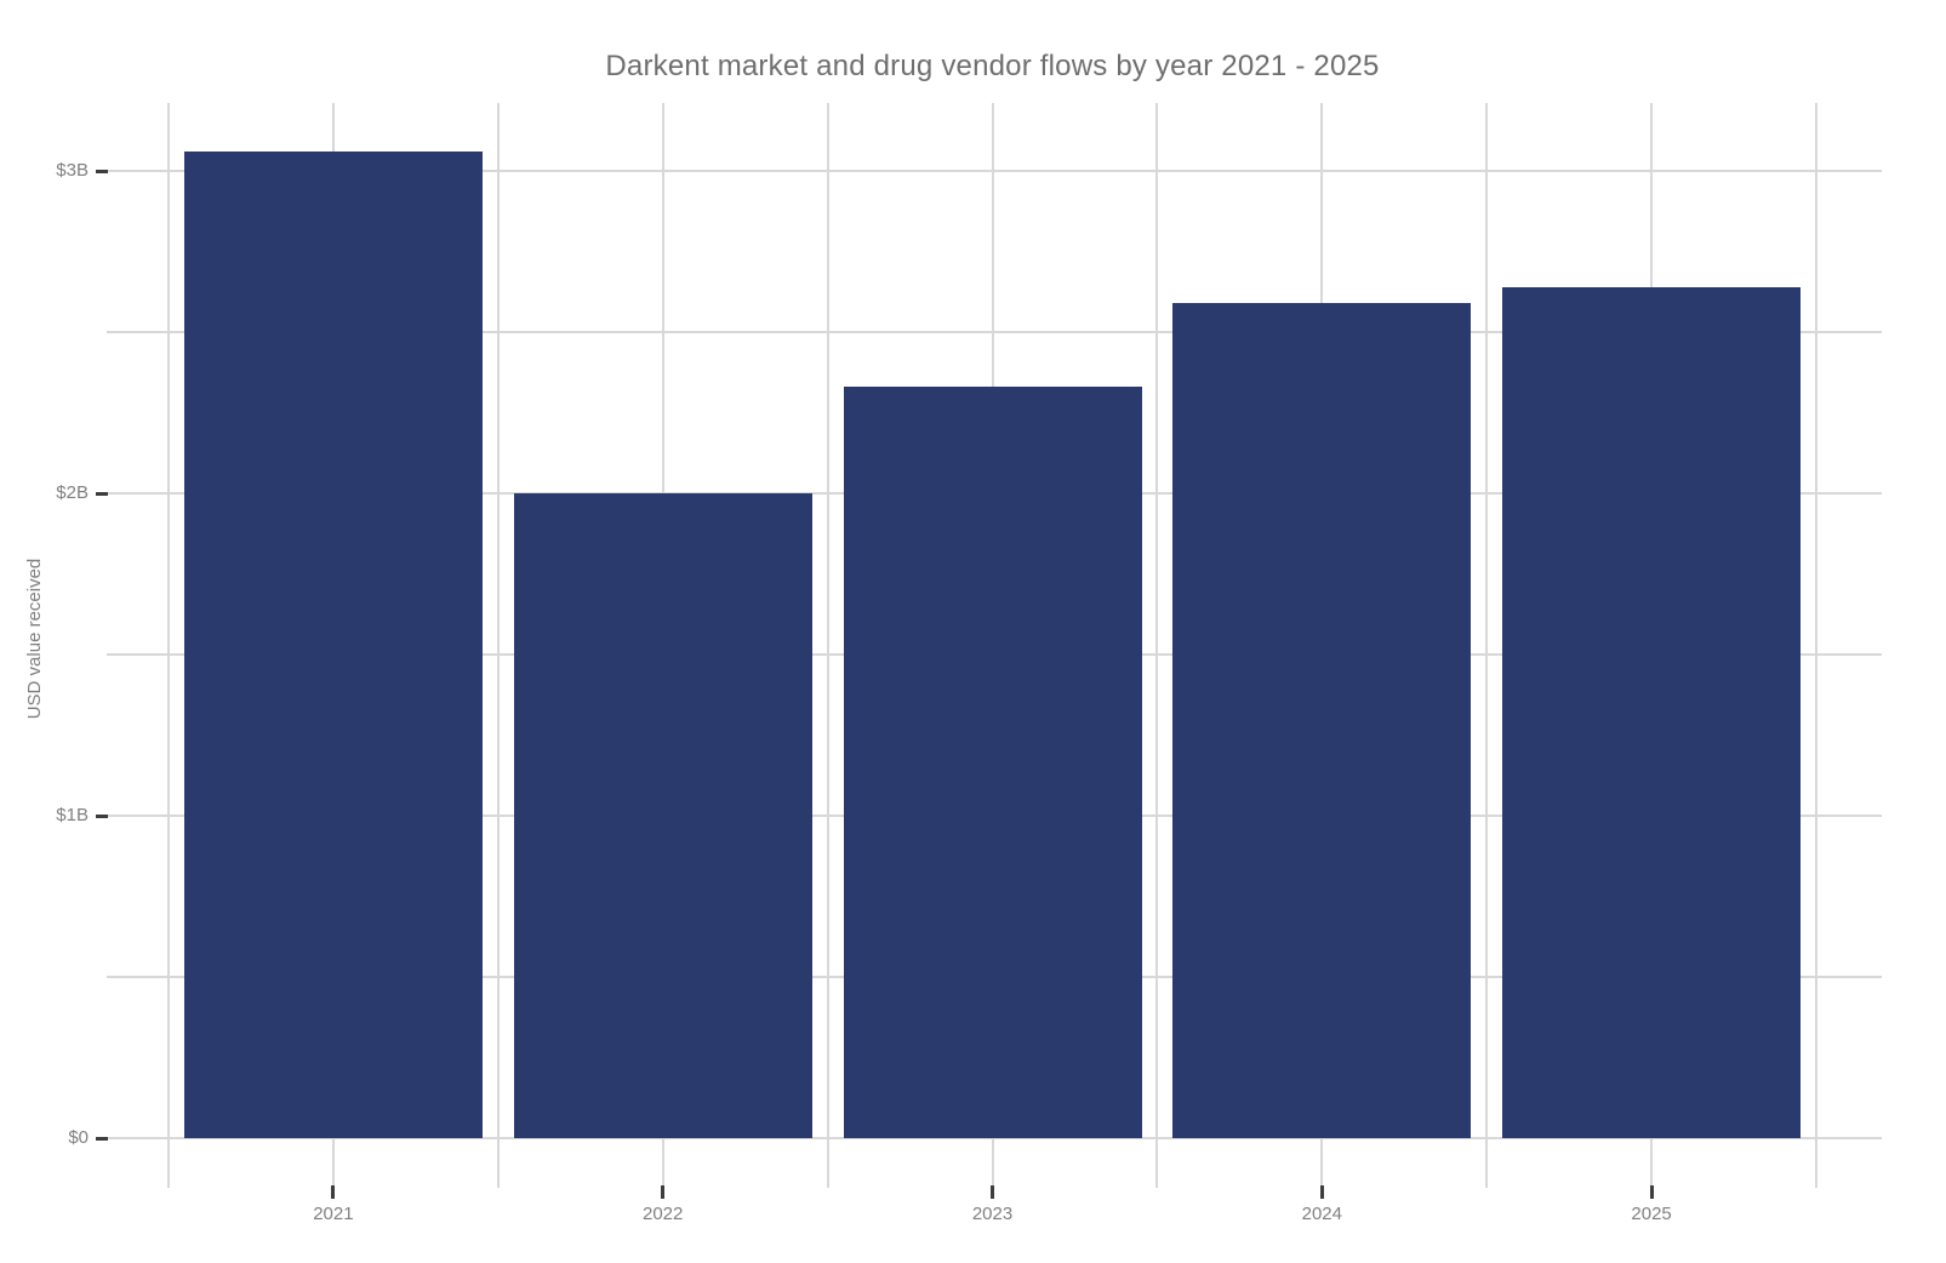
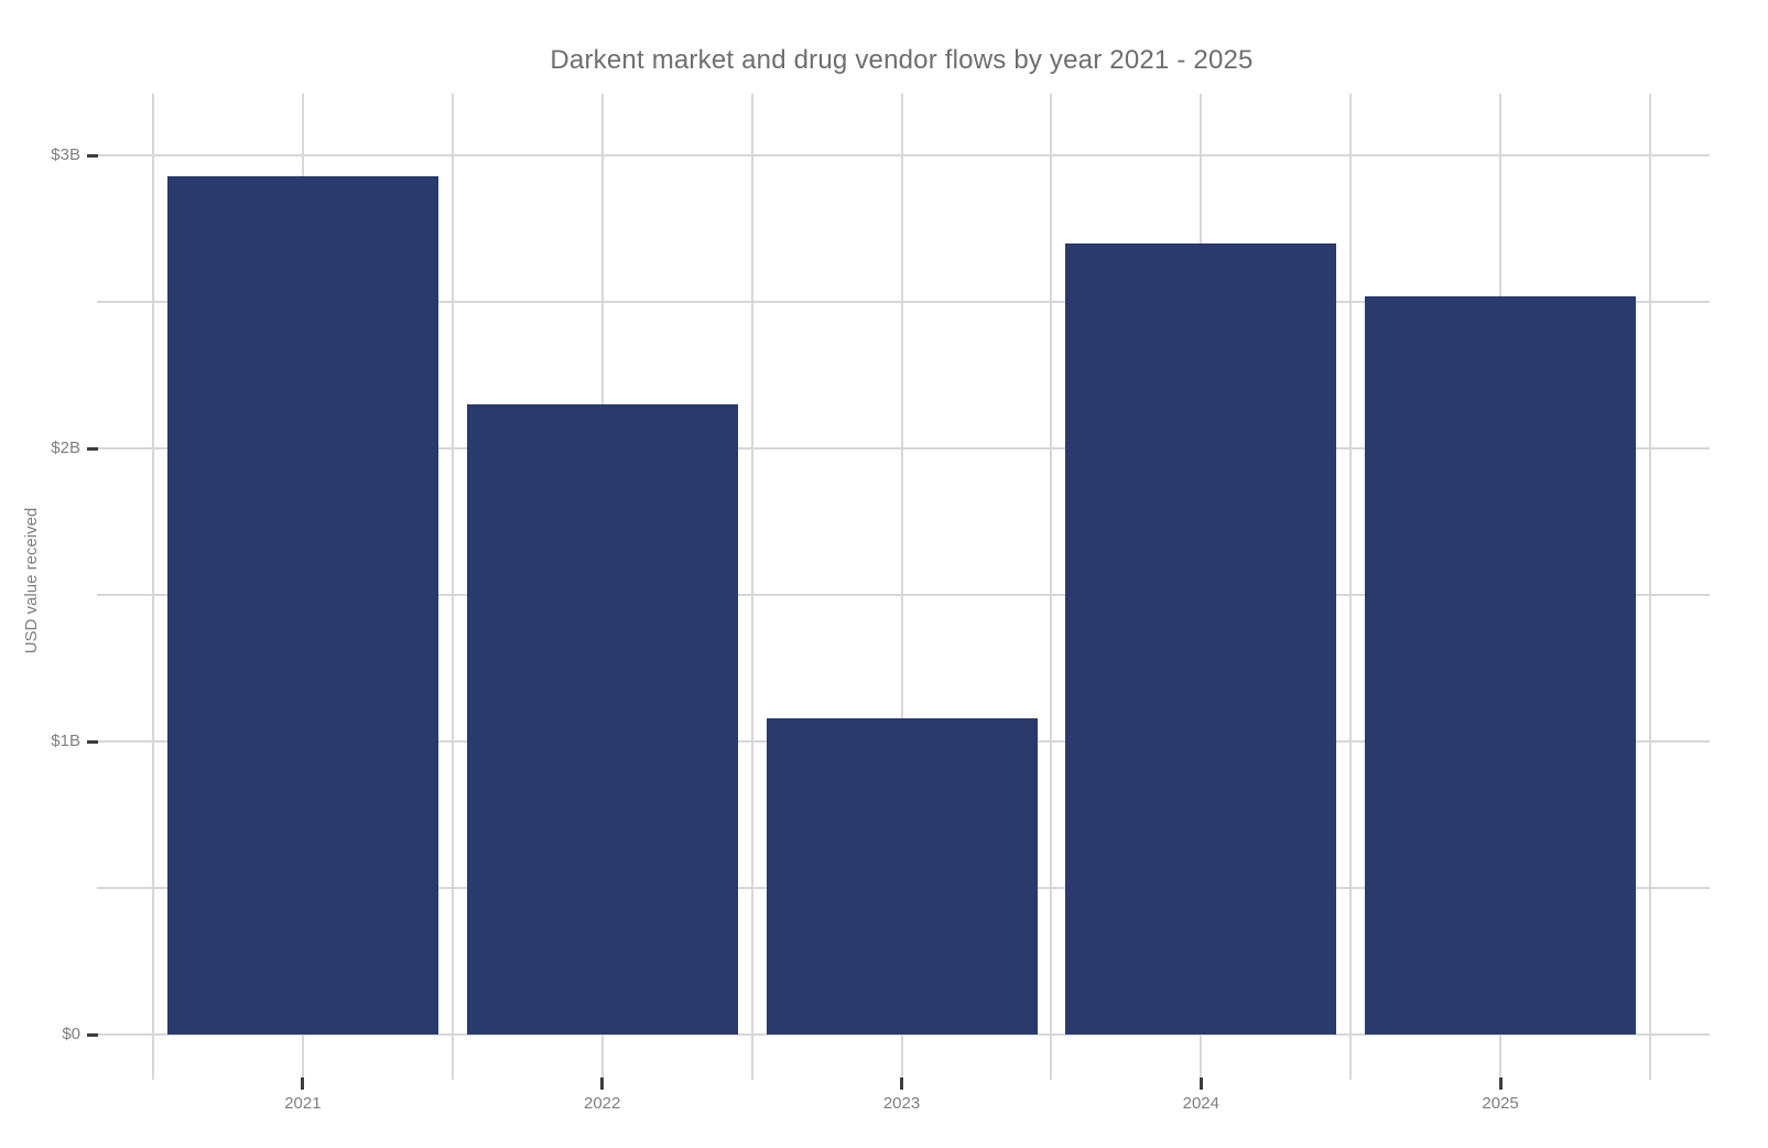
2021: $3.06B -> $2.93B
2022: $2.00B -> $2.15B
2023: $2.33B -> $1.08B
2024: $2.59B -> $2.70B
2025: $2.64B -> $2.52B
